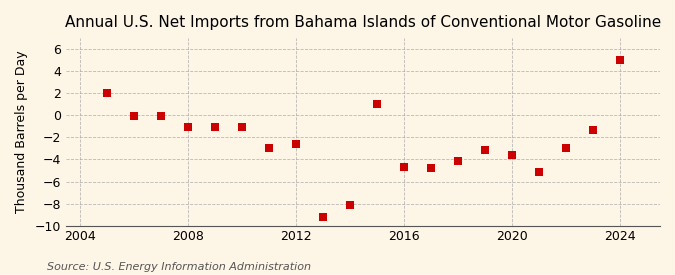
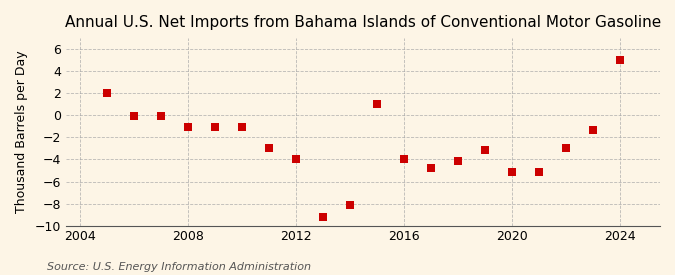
2012: -2.6 -> -4.0
2016: -4.7 -> -4.0
2020: -3.6 -> -5.1
